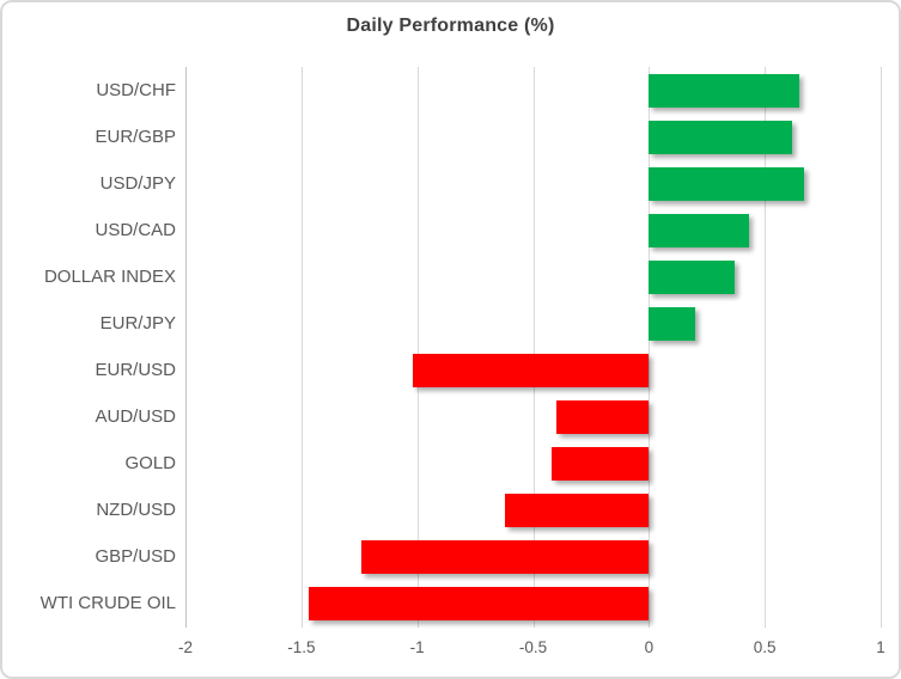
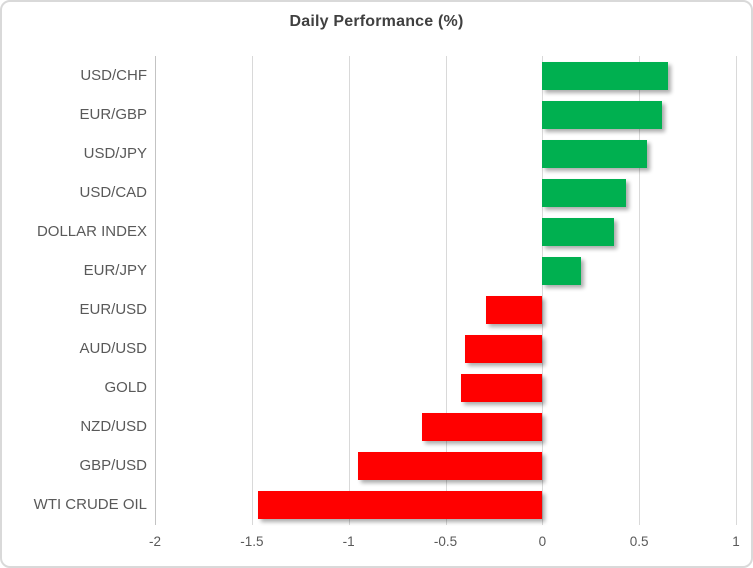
USD/JPY: 0.67 -> 0.54
EUR/USD: -1.02 -> -0.29
GBP/USD: -1.24 -> -0.95
